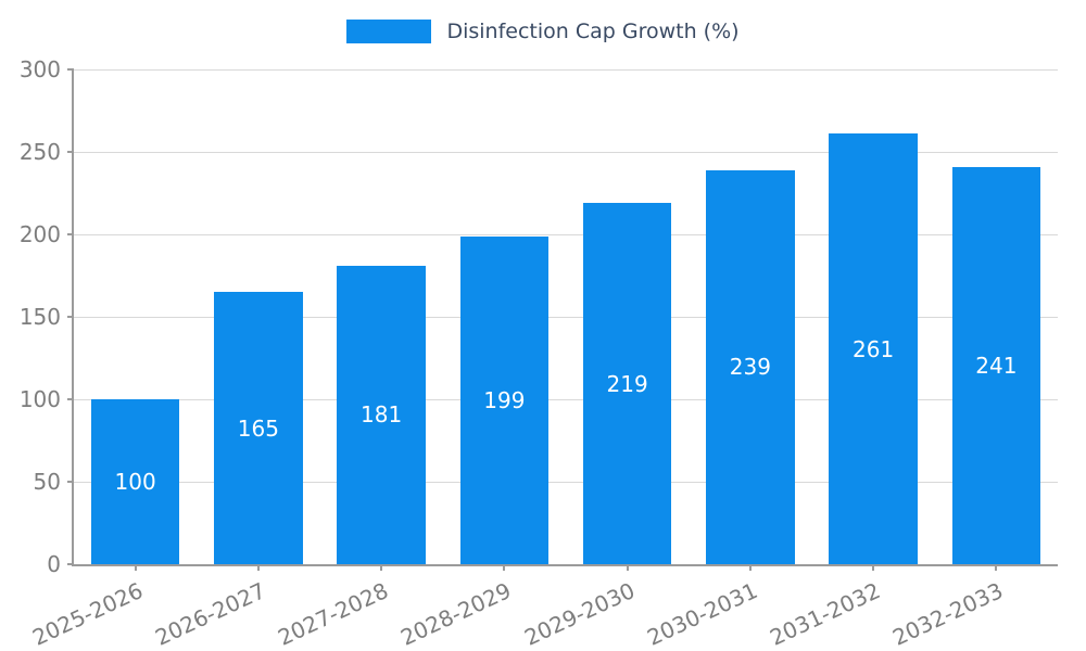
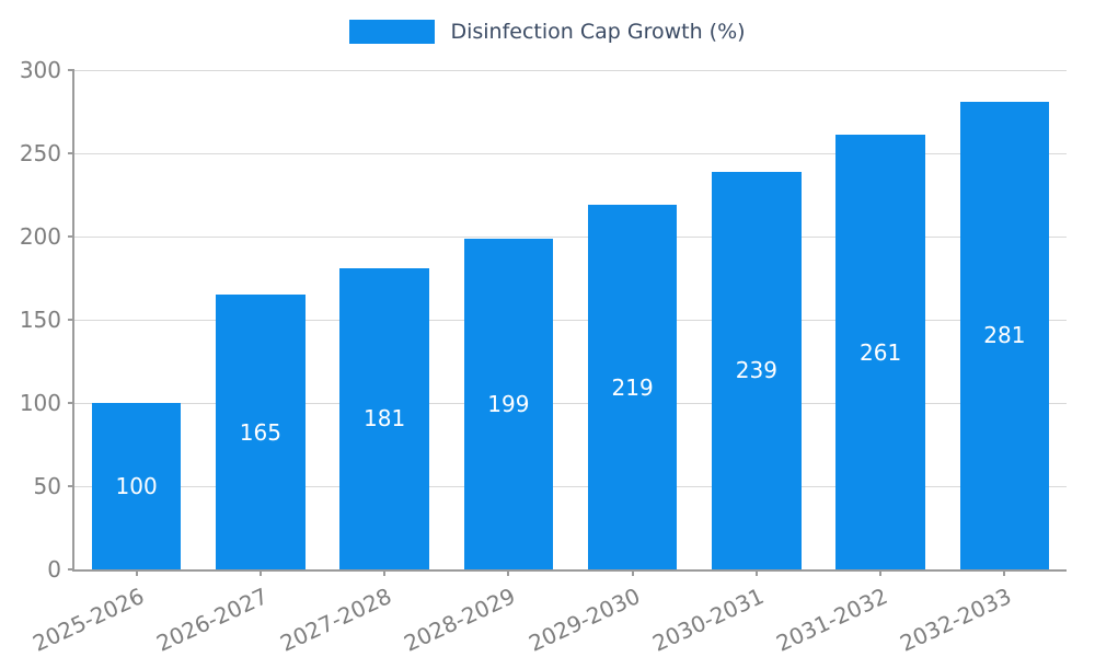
2032-2033: 241 -> 281
